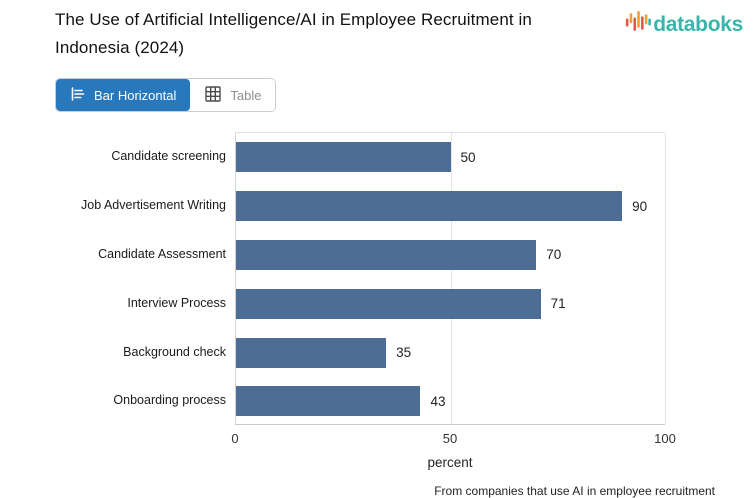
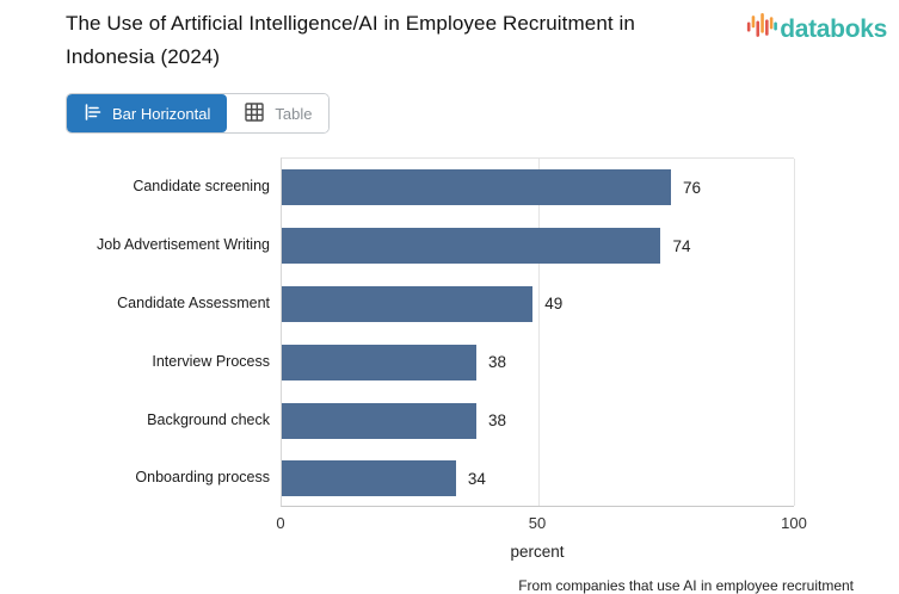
Candidate screening: 50 -> 76
Job Advertisement Writing: 90 -> 74
Candidate Assessment: 70 -> 49
Interview Process: 71 -> 38
Background check: 35 -> 38
Onboarding process: 43 -> 34
